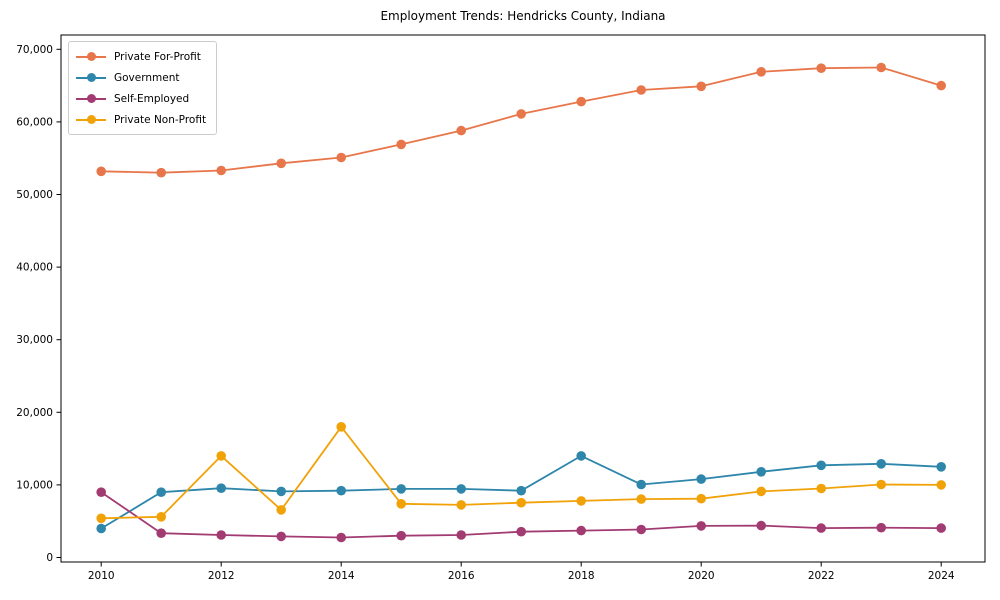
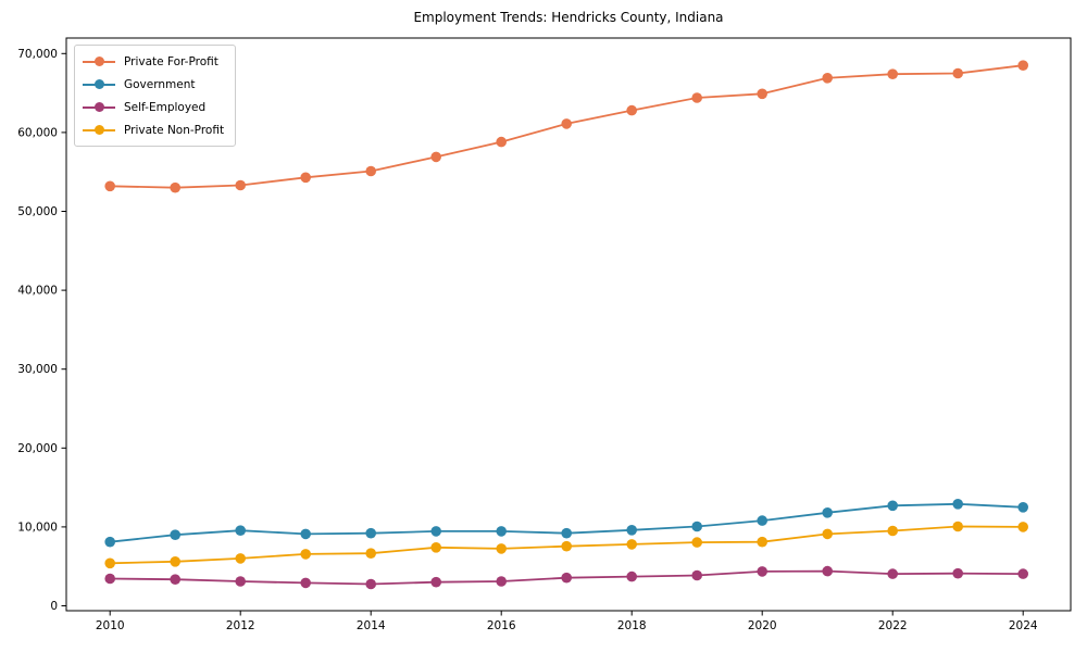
Government/2010: 4000 -> 8000
Self-Employed/2010: 9000 -> 3000
Private Non-Profit/2012: 14000 -> 6000
Private Non-Profit/2014: 18000 -> 7000
Government/2018: 14000 -> 10000
Private For-Profit/2024: 65000 -> 68000
